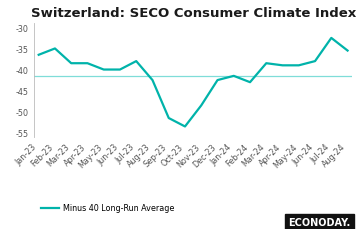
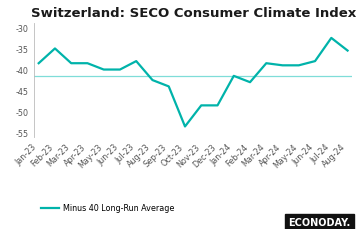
Jan-23: -36.5 -> -38.5
Sep-23: -51.5 -> -44.0
Dec-23: -42.5 -> -48.5
